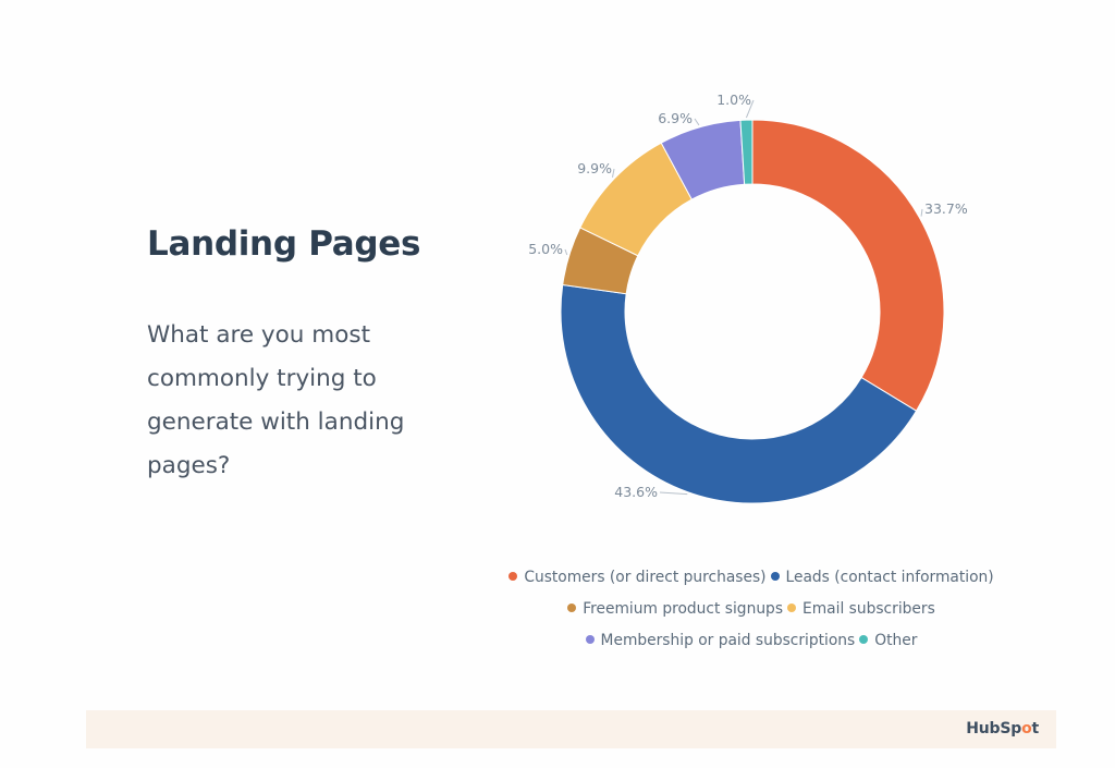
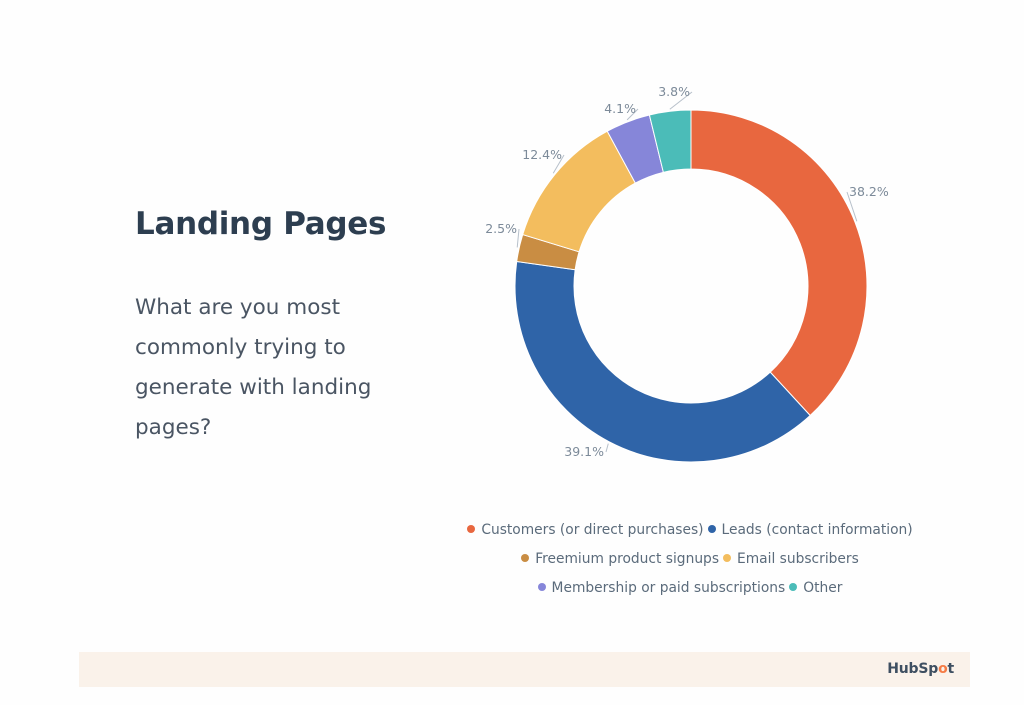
Customers (or direct purchases): 33.7% -> 38.2%
Leads (contact information): 43.6% -> 39.1%
Freemium product signups: 5.0% -> 2.5%
Email subscribers: 9.9% -> 12.4%
Membership or paid subscriptions: 6.9% -> 4.1%
Other: 1.0% -> 3.8%
